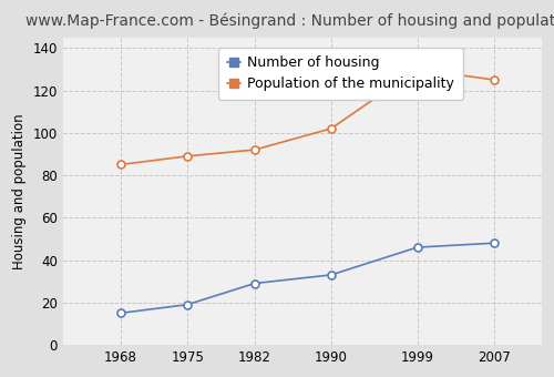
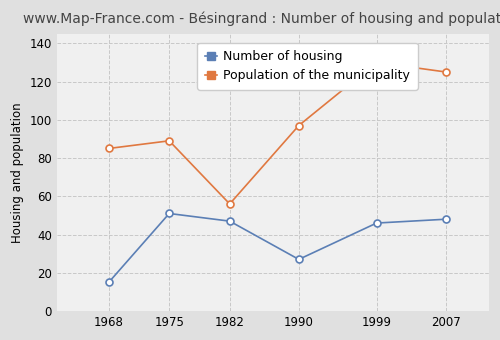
Number of housing/1975: 19 -> 51
Number of housing/1982: 29 -> 47
Population of the municipality/1982: 92 -> 56
Number of housing/1990: 33 -> 27
Population of the municipality/1990: 102 -> 97
